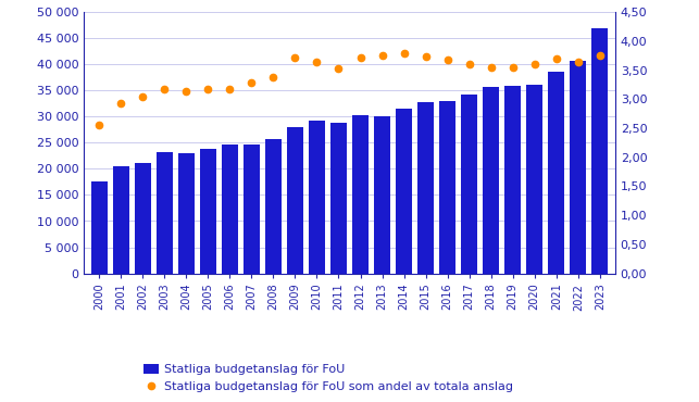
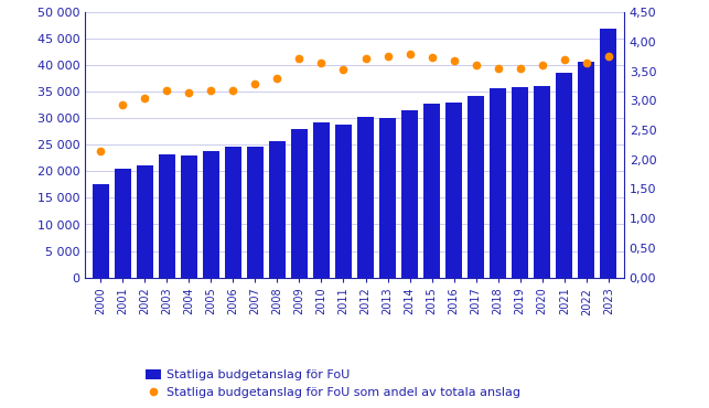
Statliga budgetanslag för FoU som andel av totala anslag/2000: 2,55 -> 2,14
